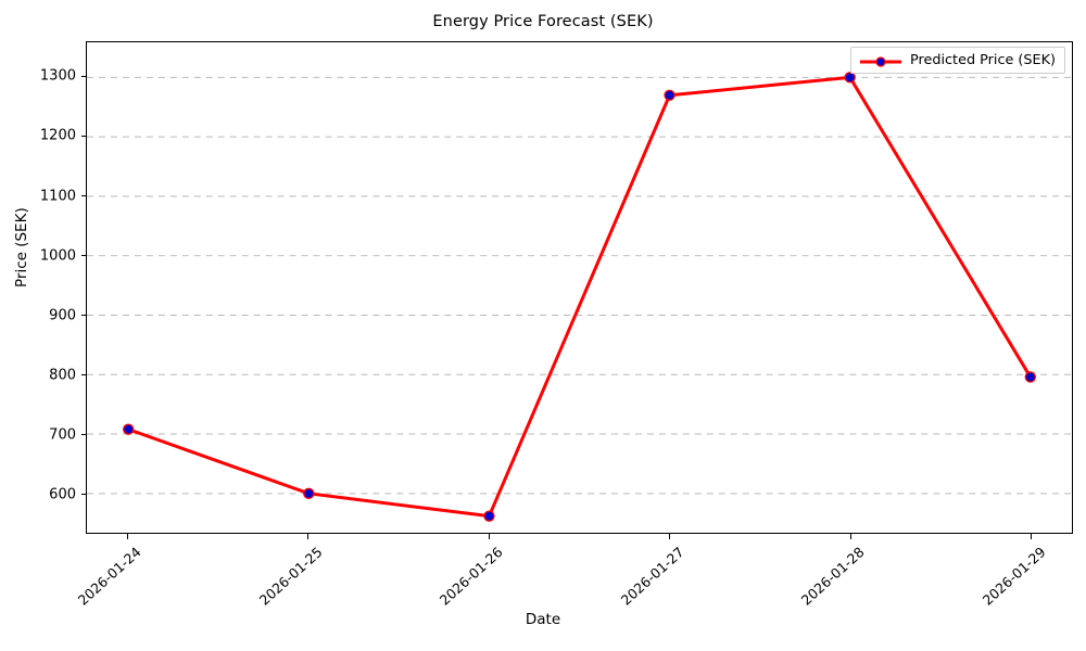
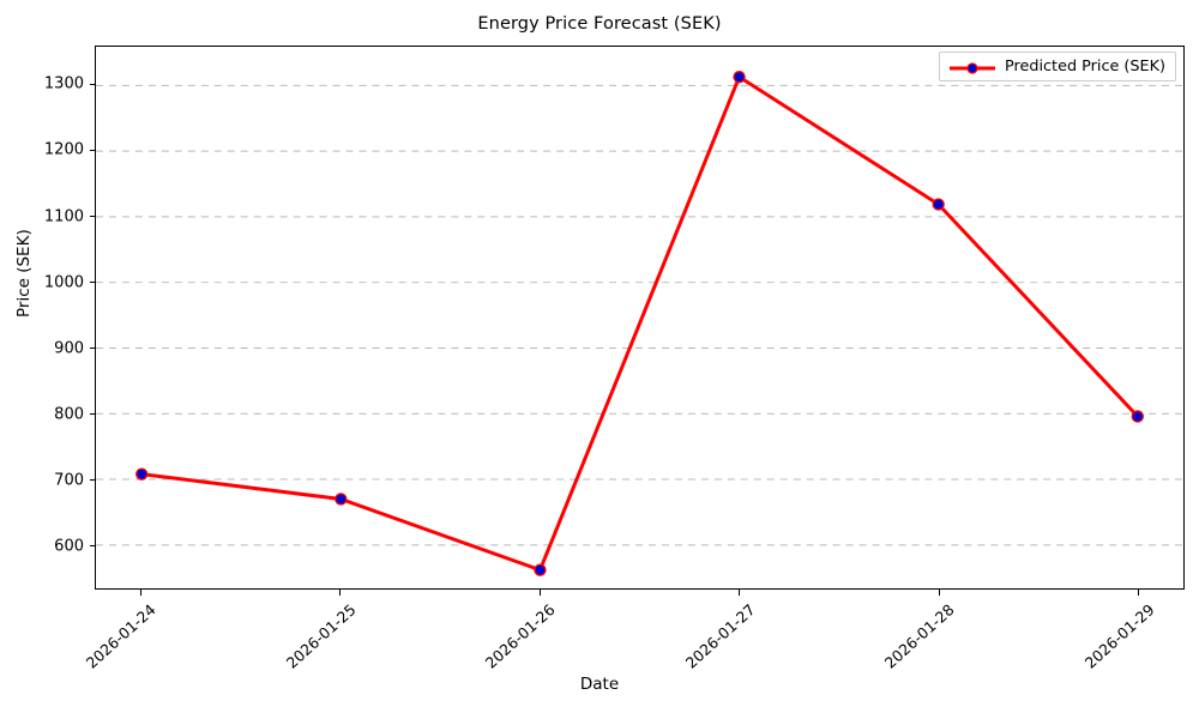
2026-01-25: 600 -> 670
2026-01-27: 1270 -> 1310
2026-01-28: 1300 -> 1120
